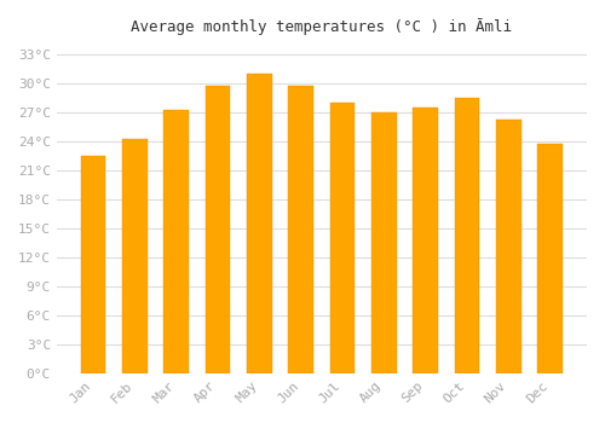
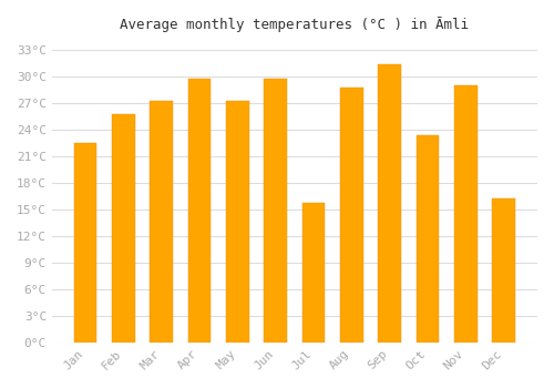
Feb: 24.2°C -> 25.8°C
May: 31.0°C -> 27.2°C
Jul: 28.0°C -> 15.8°C
Aug: 27.0°C -> 28.8°C
Sep: 27.5°C -> 31.4°C
Oct: 28.5°C -> 23.4°C
Nov: 26.2°C -> 29.0°C
Dec: 23.8°C -> 16.2°C
